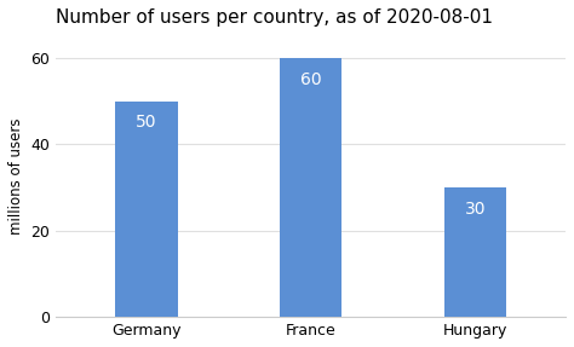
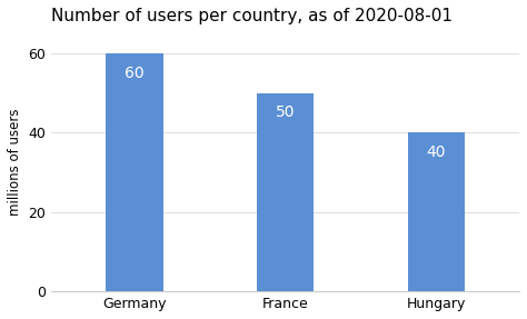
Germany: 50 -> 60
France: 60 -> 50
Hungary: 30 -> 40
